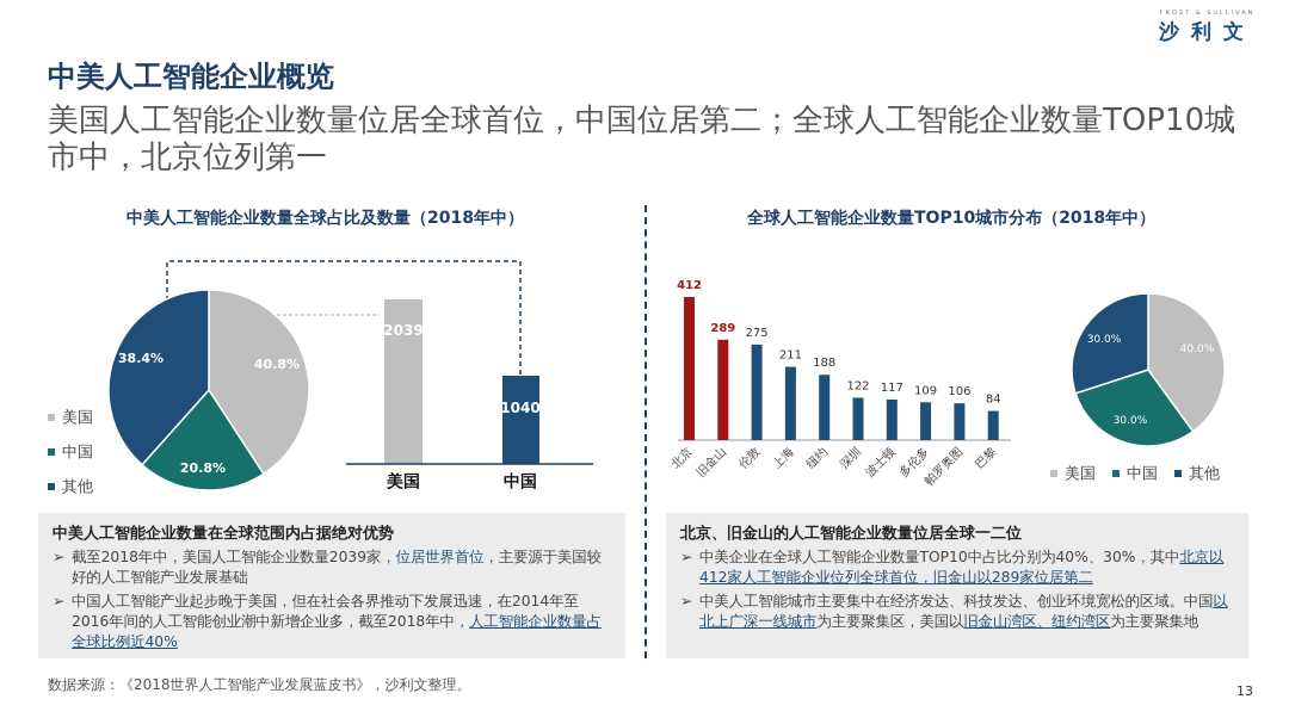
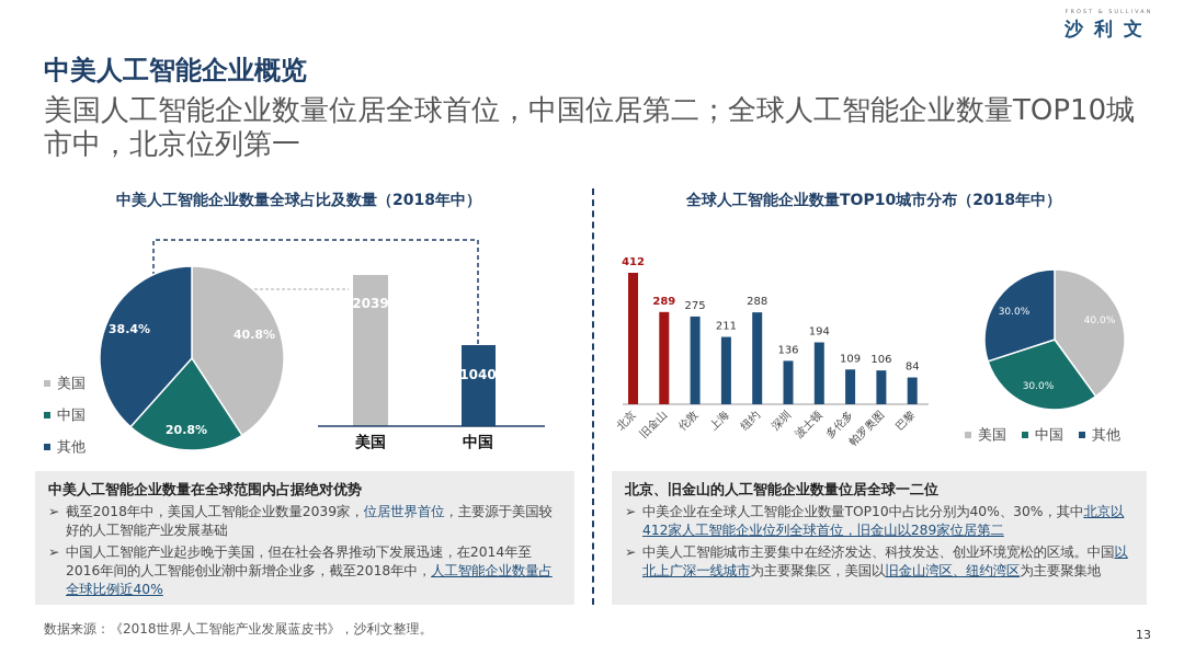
全球人工智能企业数量TOP10城市分布（2018年中）/纽约: 188 -> 288
全球人工智能企业数量TOP10城市分布（2018年中）/深圳: 122 -> 136
全球人工智能企业数量TOP10城市分布（2018年中）/波士顿: 117 -> 194
